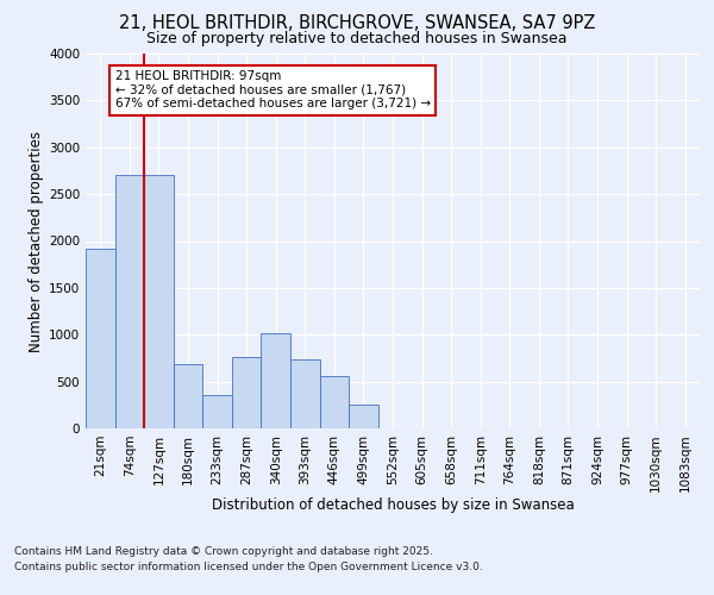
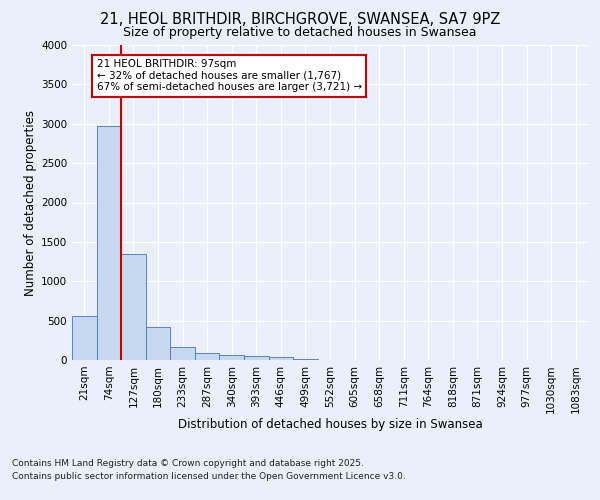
21sqm: 1920 -> 560
74sqm: 2700 -> 2970
127sqm: 2700 -> 1350
180sqm: 680 -> 420
233sqm: 360 -> 160
287sqm: 760 -> 100
340sqm: 1020 -> 60
393sqm: 740 -> 60
446sqm: 560 -> 40
499sqm: 260 -> 10
